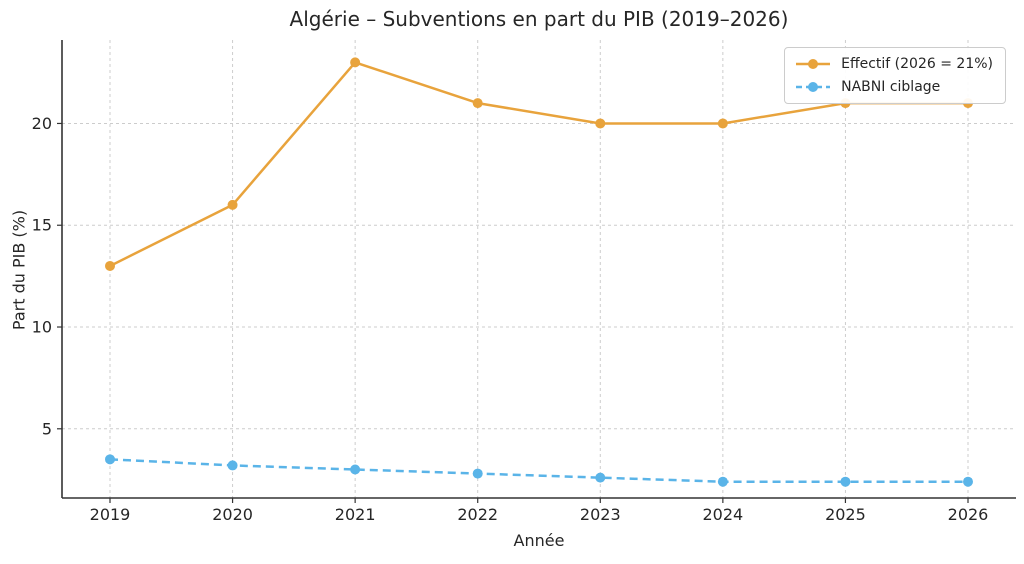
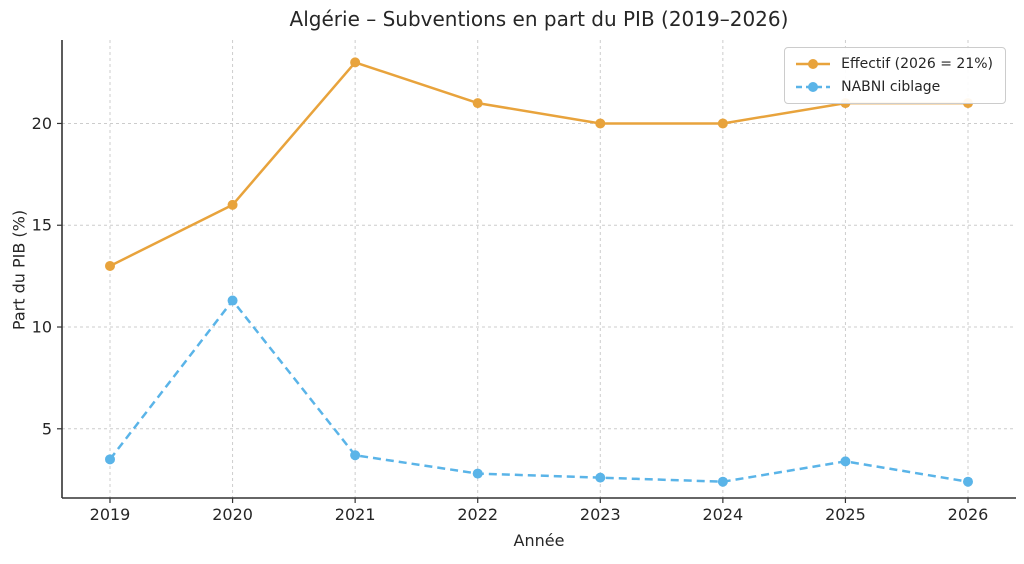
NABNI ciblage/2020: 3.2 -> 11.3
NABNI ciblage/2021: 3.0 -> 3.7
NABNI ciblage/2025: 2.4 -> 3.4
